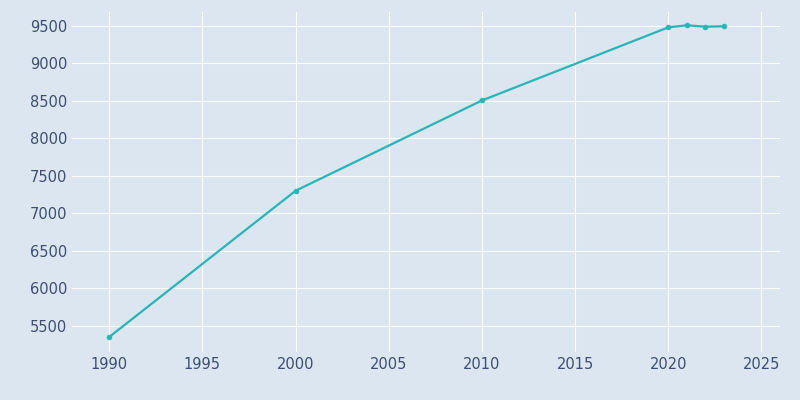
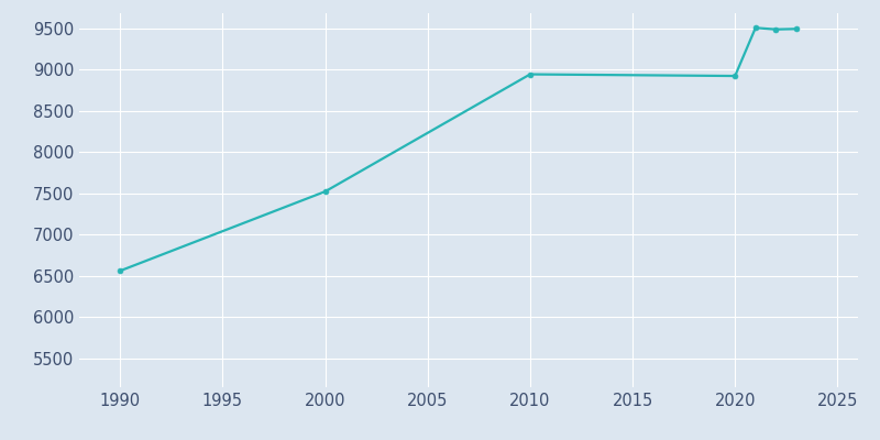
1990: 5350 -> 6560
2000: 7300 -> 7520
2010: 8500 -> 8940
2020: 9480 -> 8920
